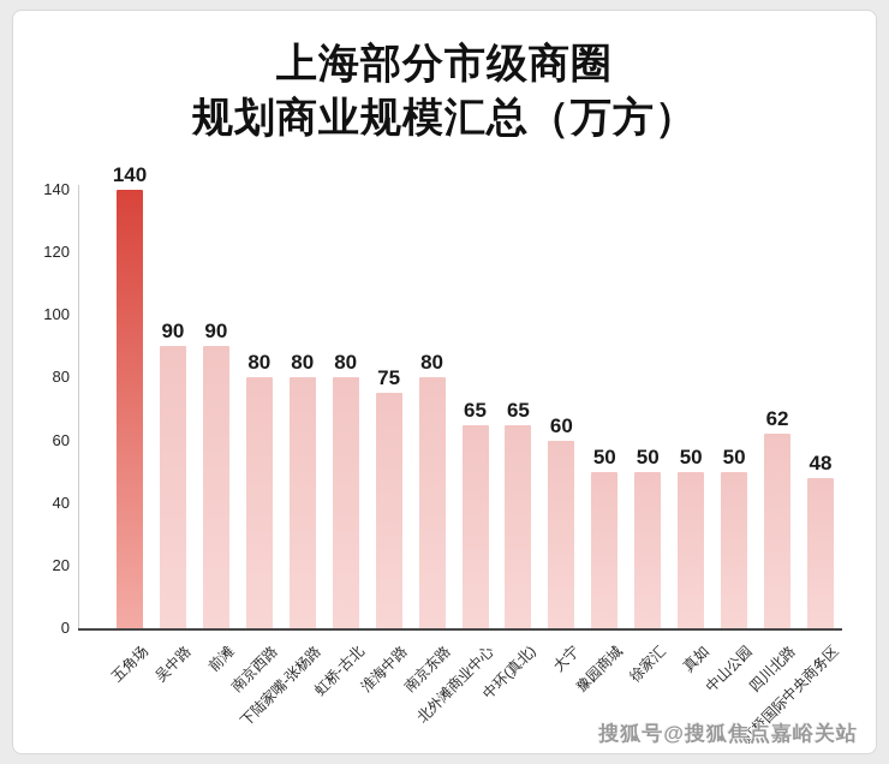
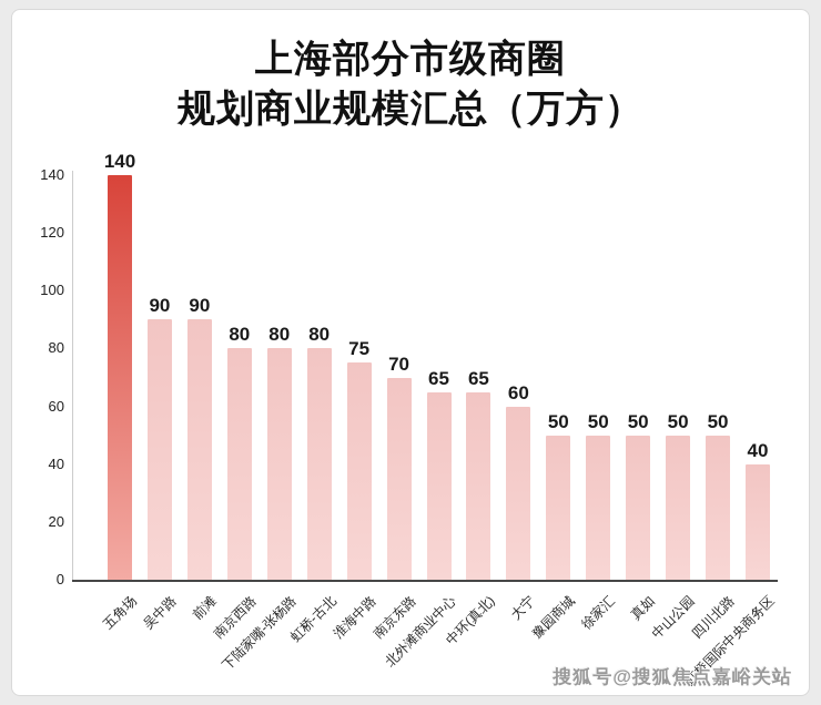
南京东路: 80 -> 70
四川北路: 62 -> 50
虹桥国际中央商务区: 48 -> 40
